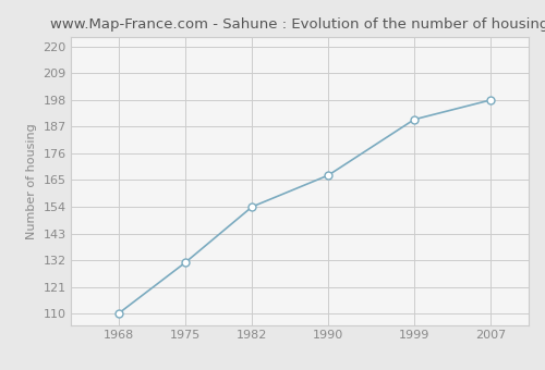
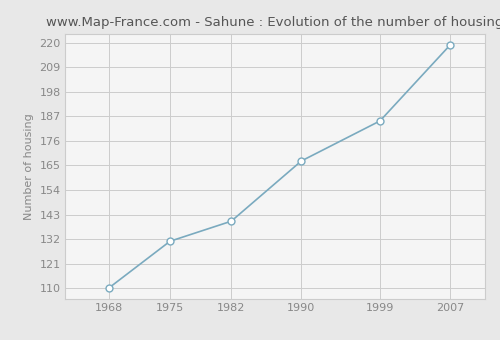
1982: 154 -> 140
1999: 190 -> 185
2007: 198 -> 219
